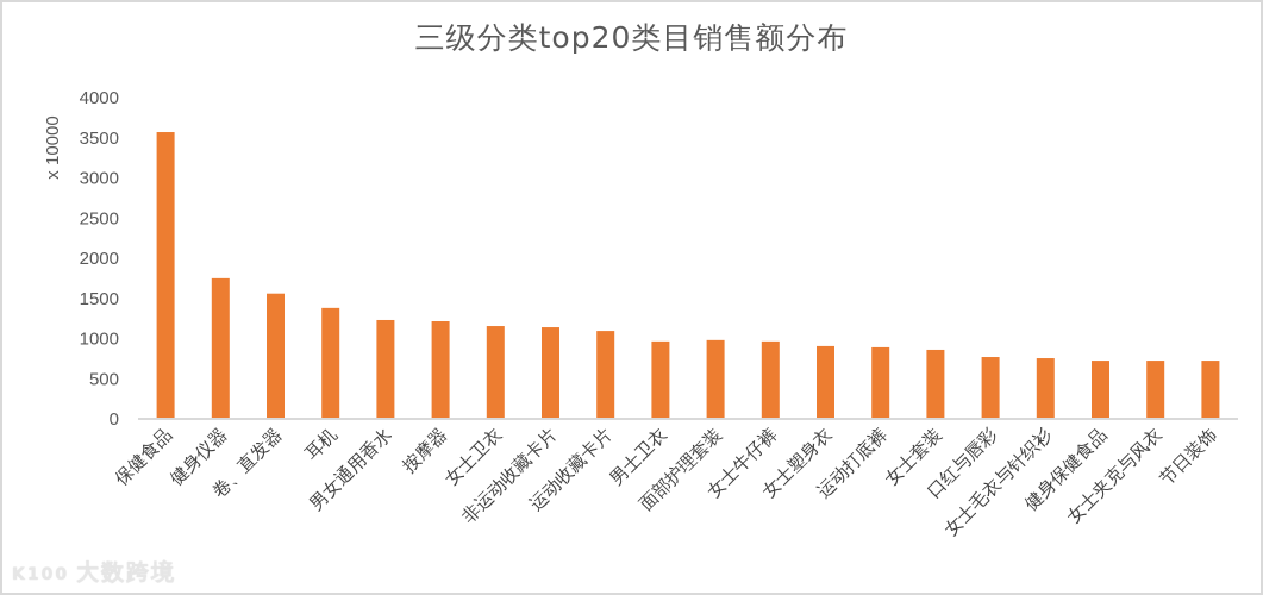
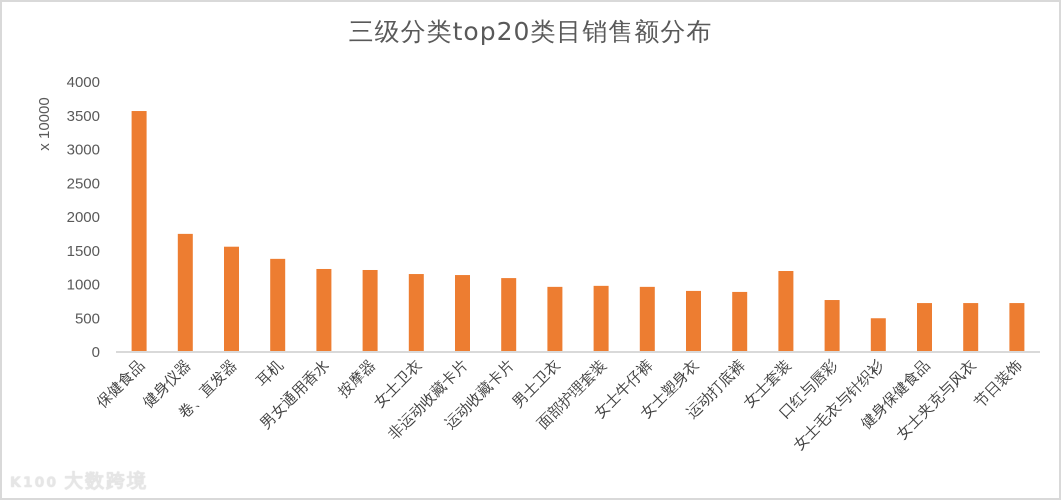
女士套装: 900 -> 1200
女士毛衣与针织衫: 800 -> 500
